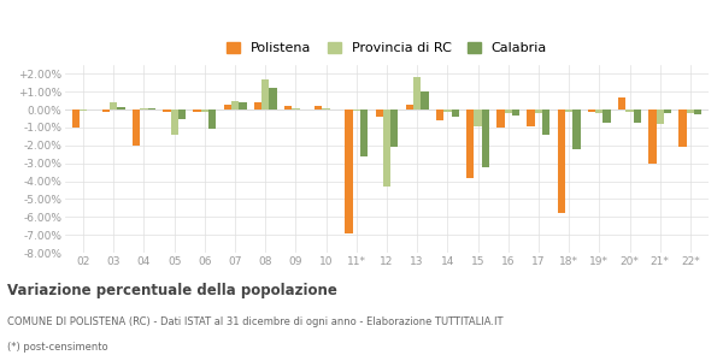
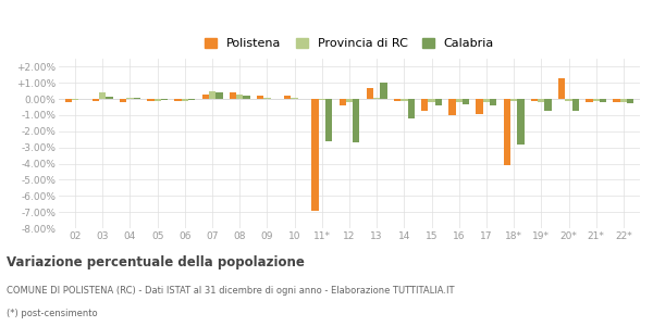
Polistena/02: -1.0% -> -0.2%
Polistena/04: -2.0% -> -0.2%
Provincia di RC/05: -1.4% -> -0.1%
Calabria/05: -0.5% -> -0.1%
Calabria/06: -1.1% -> -0.1%
Provincia di RC/08: 1.7% -> 0.3%
Calabria/08: 1.2% -> 0.2%
Provincia di RC/12: -4.3% -> -0.2%
Calabria/12: -2.1% -> -2.7%
Polistena/13: 0.3% -> 0.7%
Provincia di RC/13: 1.8% -> 0.1%
Polistena/14: -0.6% -> -0.1%
Calabria/14: -0.4% -> -1.2%
Polistena/15: -3.8% -> -0.7%
Provincia di RC/15: -0.9% -> -0.2%
Calabria/15: -3.2% -> -0.4%
Calabria/17: -1.4% -> -0.4%
Polistena/18*: -5.8% -> -4.1%
Calabria/18*: -2.2% -> -2.8%
Polistena/20*: 0.7% -> 1.3%
Polistena/21*: -3.0% -> -0.2%
Provincia di RC/21*: -0.8% -> -0.1%
Polistena/22*: -2.1% -> -0.2%
